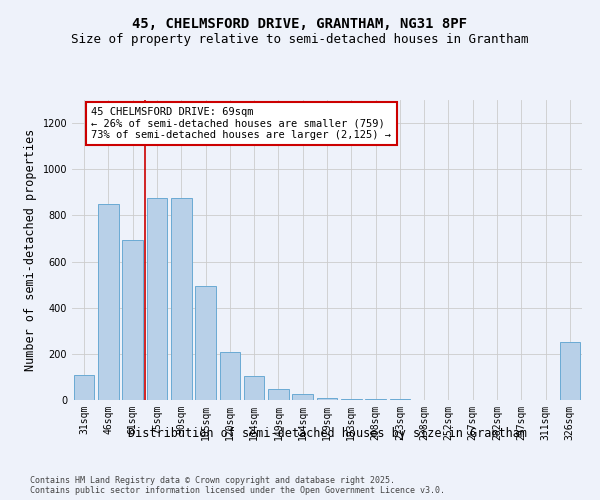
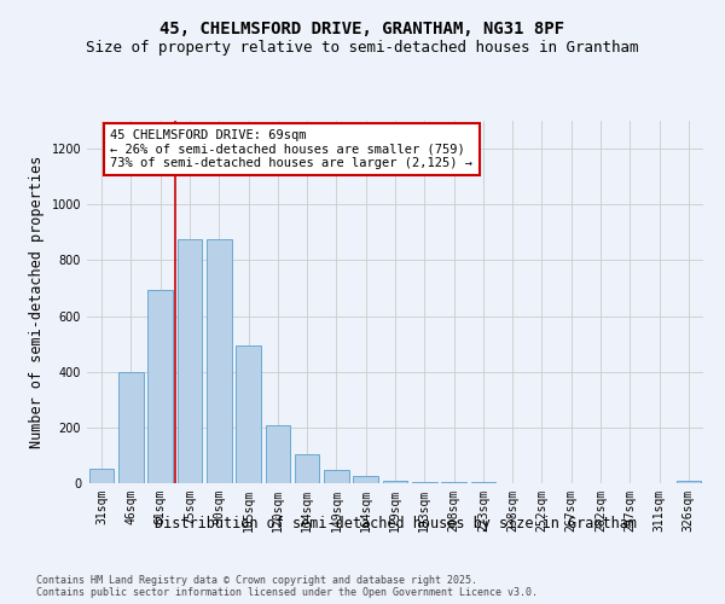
31sqm: 110 -> 50
46sqm: 850 -> 400
326sqm: 250 -> 8
